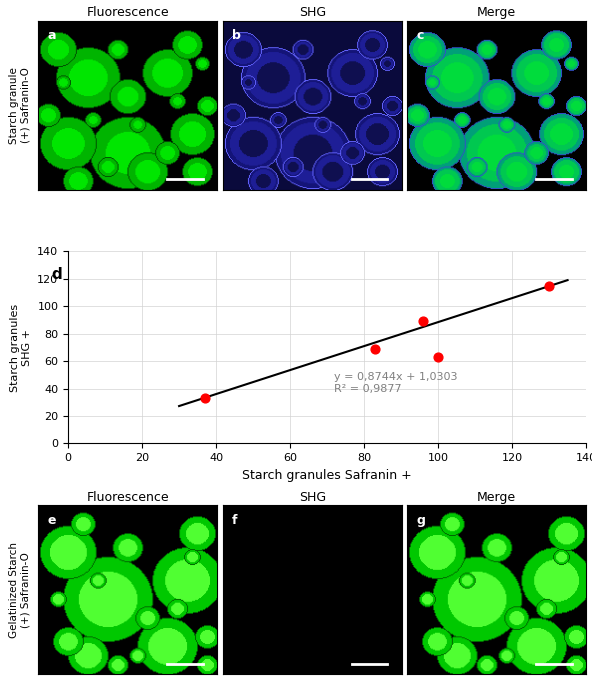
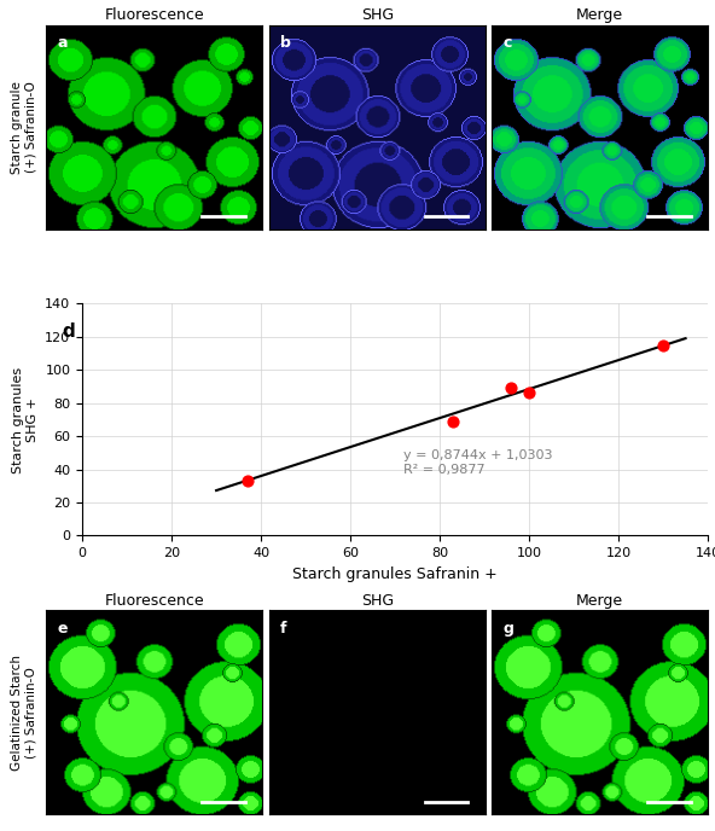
100: 63 -> 86
